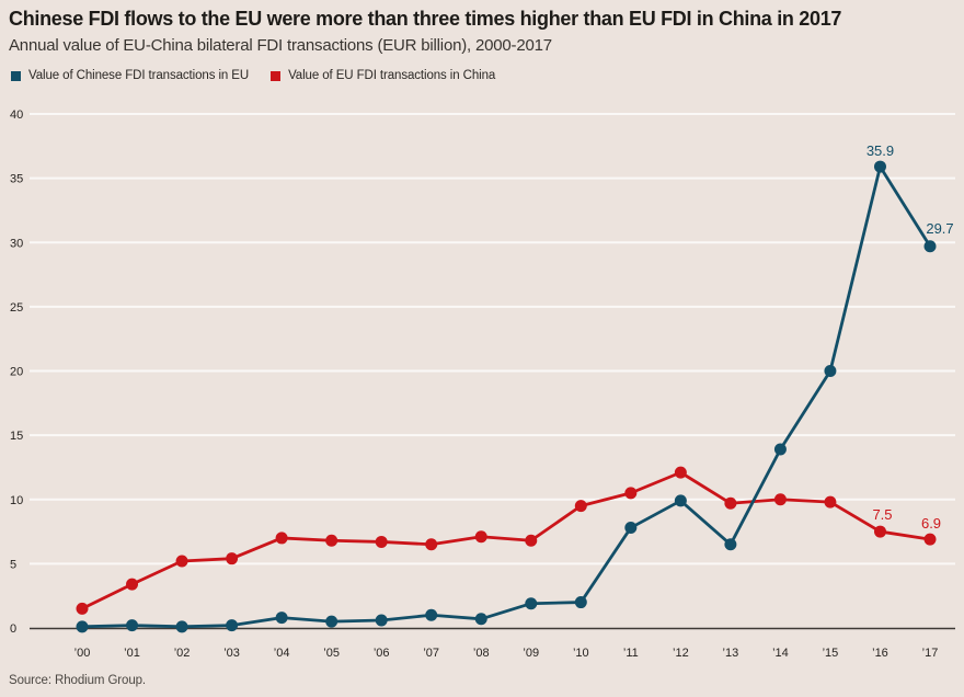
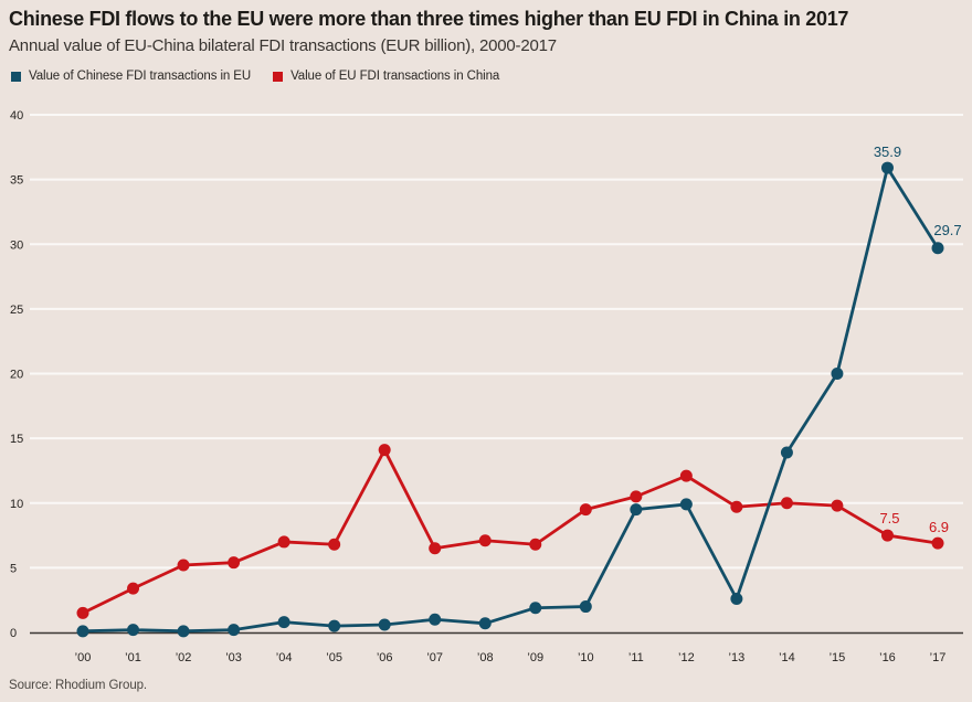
Value of EU FDI transactions in China/’06: 6.7 -> 14.1
Value of Chinese FDI transactions in EU/’11: 7.8 -> 9.5
Value of Chinese FDI transactions in EU/’13: 6.5 -> 2.6
